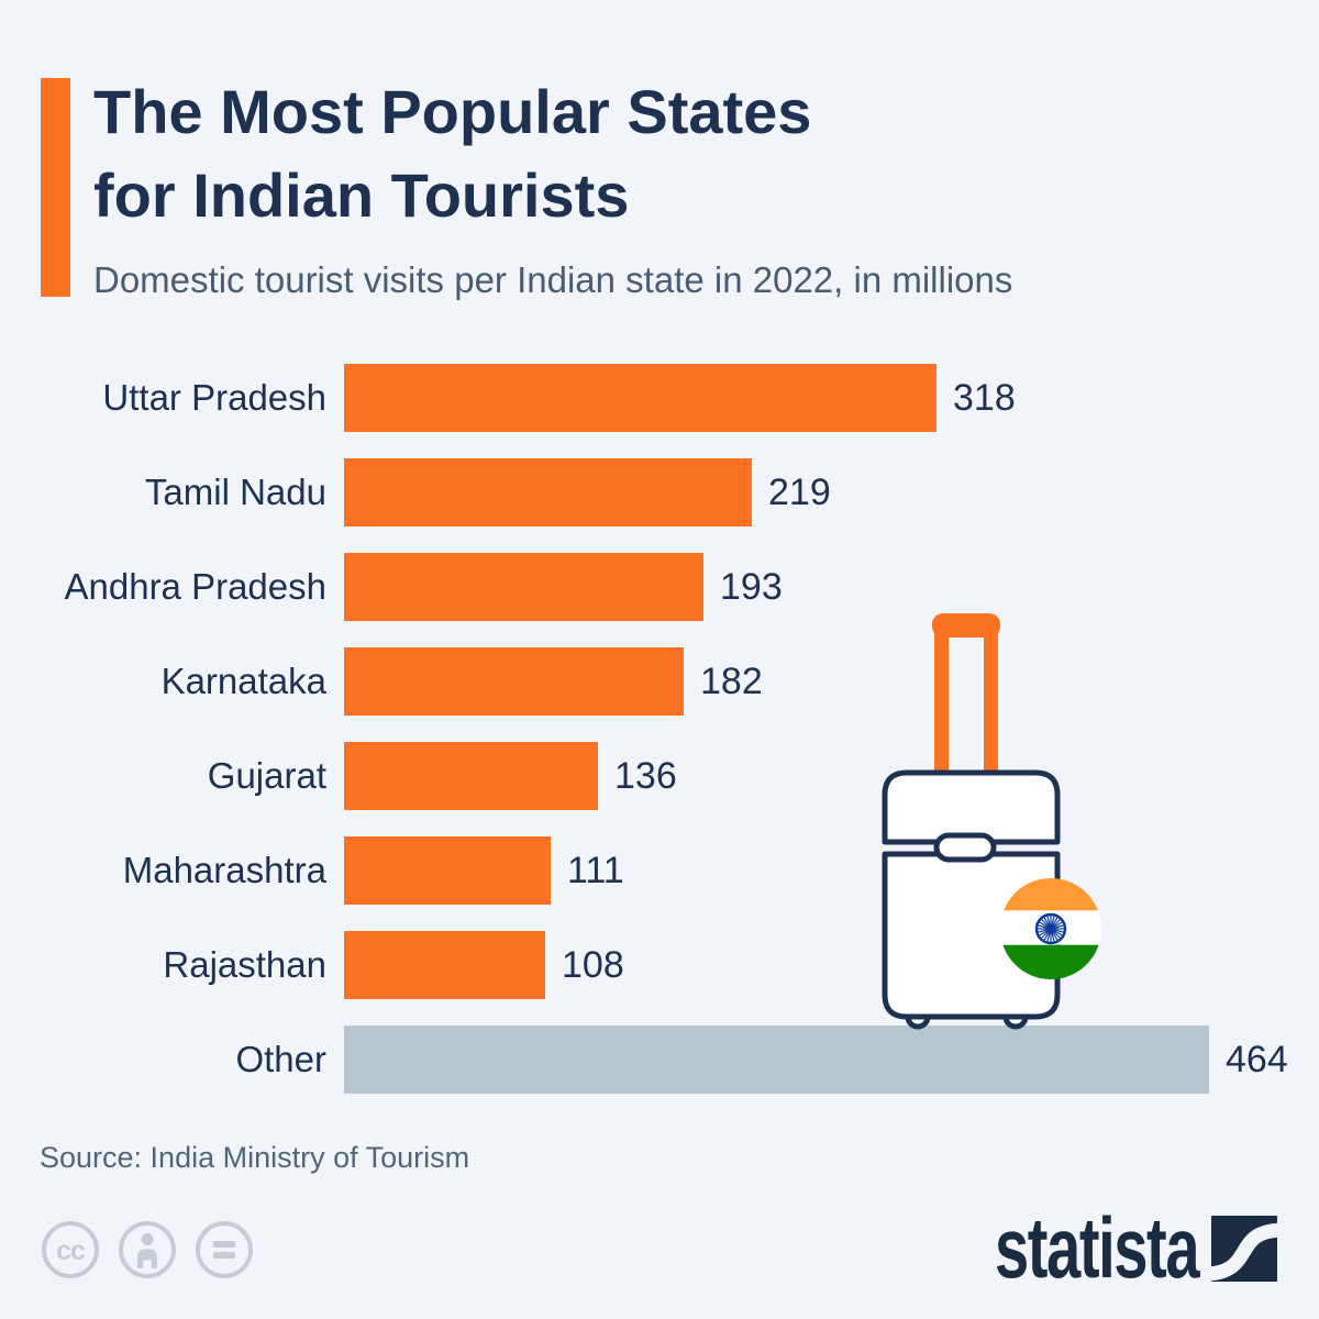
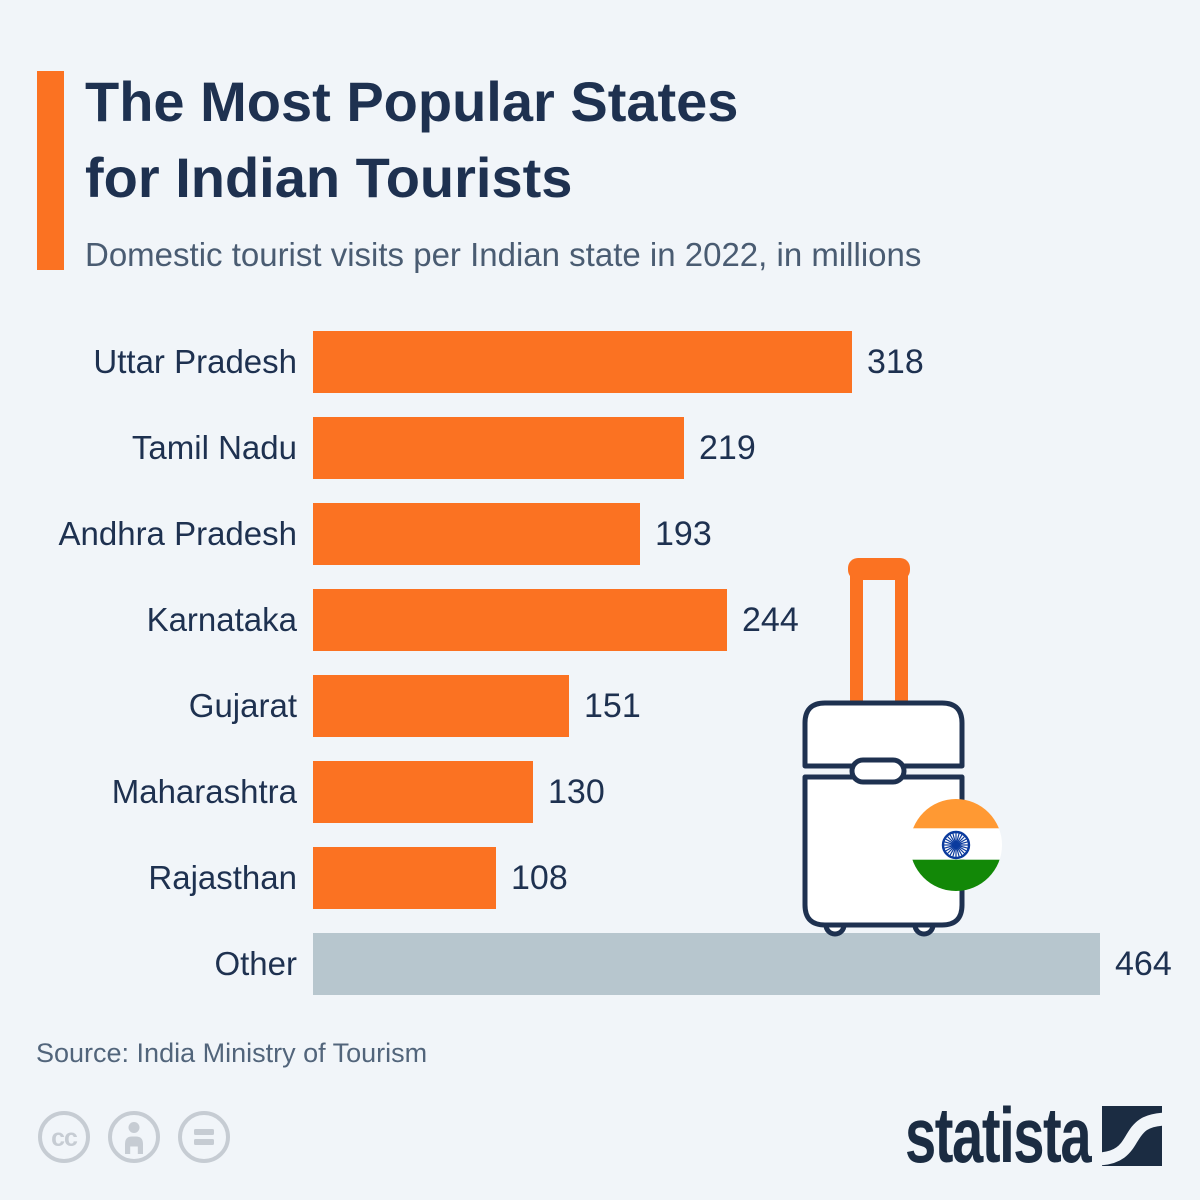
Karnataka: 182 -> 244
Gujarat: 136 -> 151
Maharashtra: 111 -> 130
